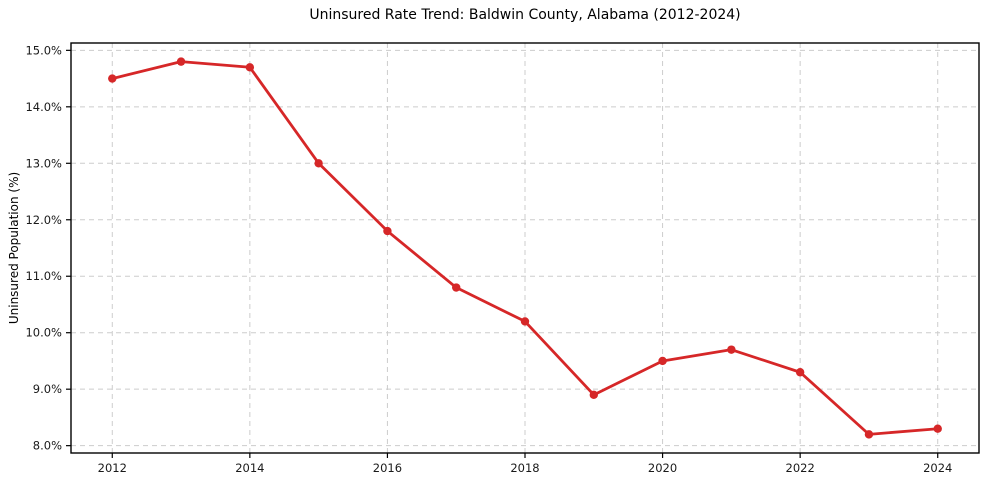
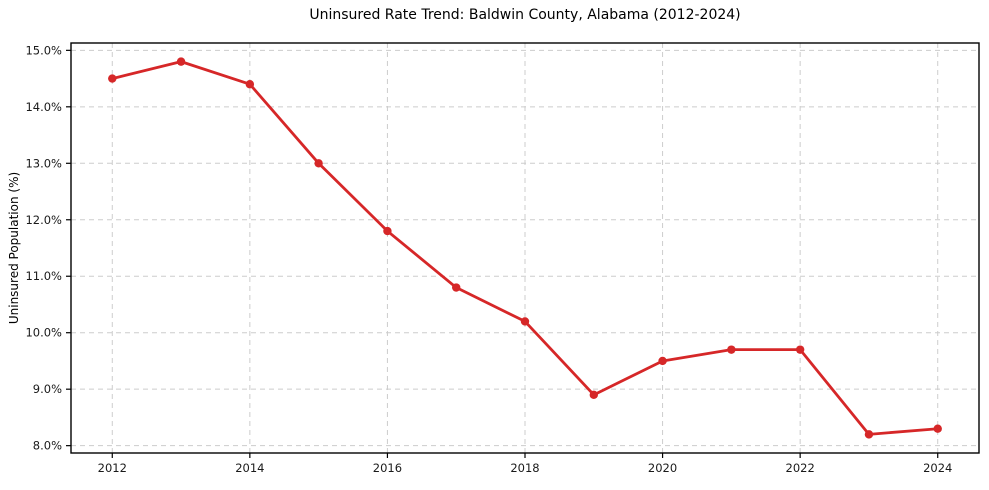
2014: 14.7% -> 14.4%
2022: 9.3% -> 9.7%
